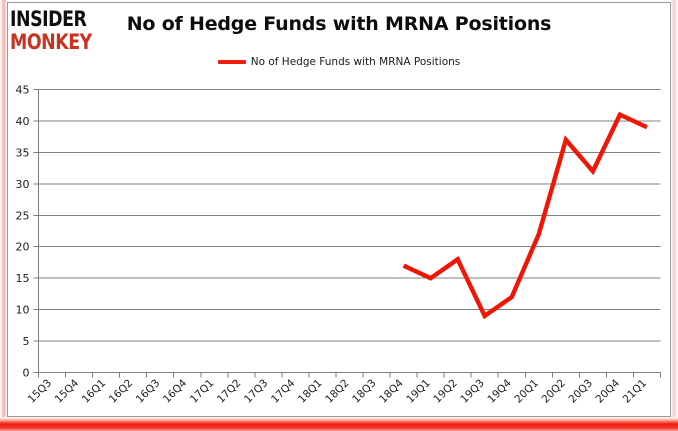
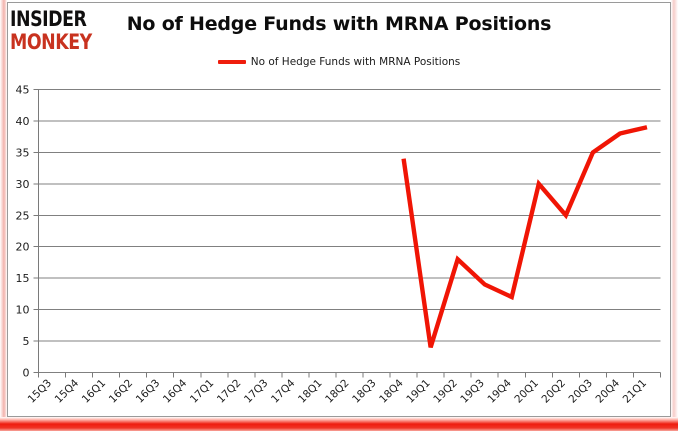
18Q4: 17 -> 34
19Q1: 15 -> 4
19Q3: 9 -> 14
20Q1: 22 -> 30
20Q2: 37 -> 25
20Q3: 32 -> 35
20Q4: 41 -> 38
